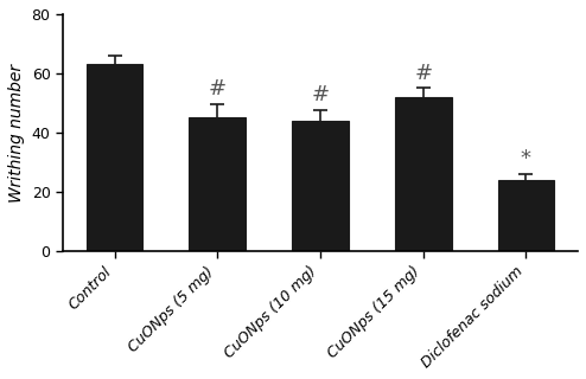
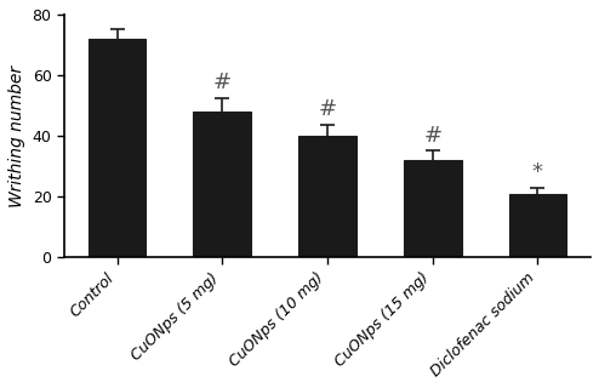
Control: 63 -> 72
CuONps (5 mg): 45 -> 48
CuONps (10 mg): 44 -> 40
CuONps (15 mg): 52 -> 32
Diclofenac sodium: 24 -> 21
